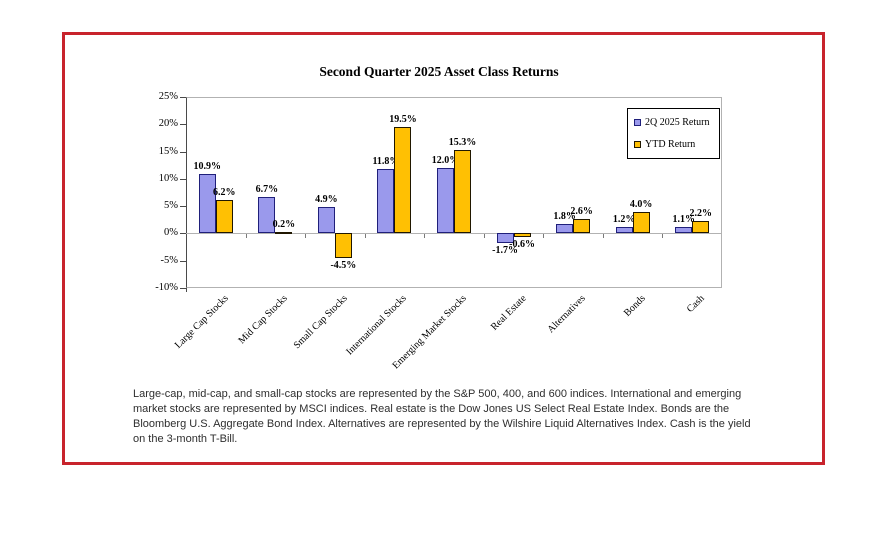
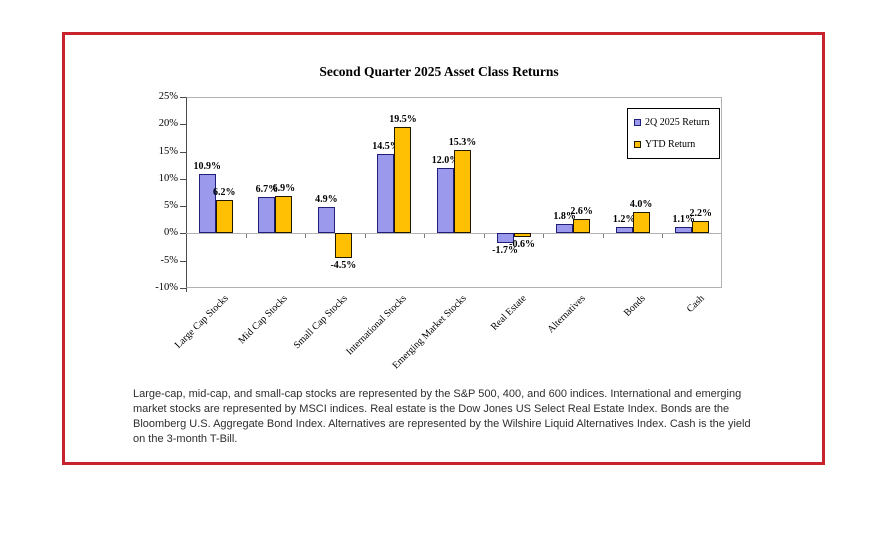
YTD Return/Mid Cap Stocks: 0.2% -> 6.9%
2Q 2025 Return/International Stocks: 11.8% -> 14.5%
